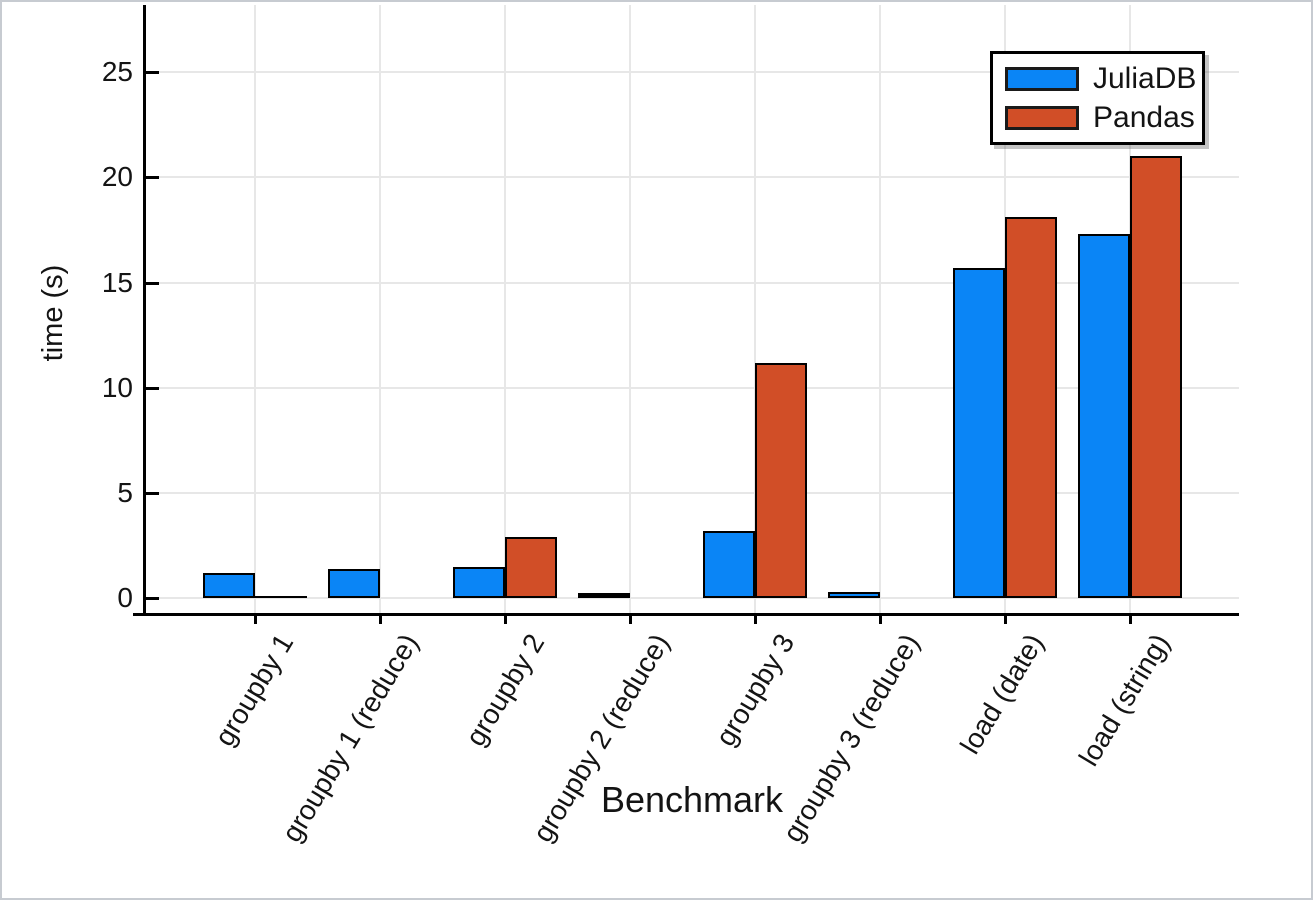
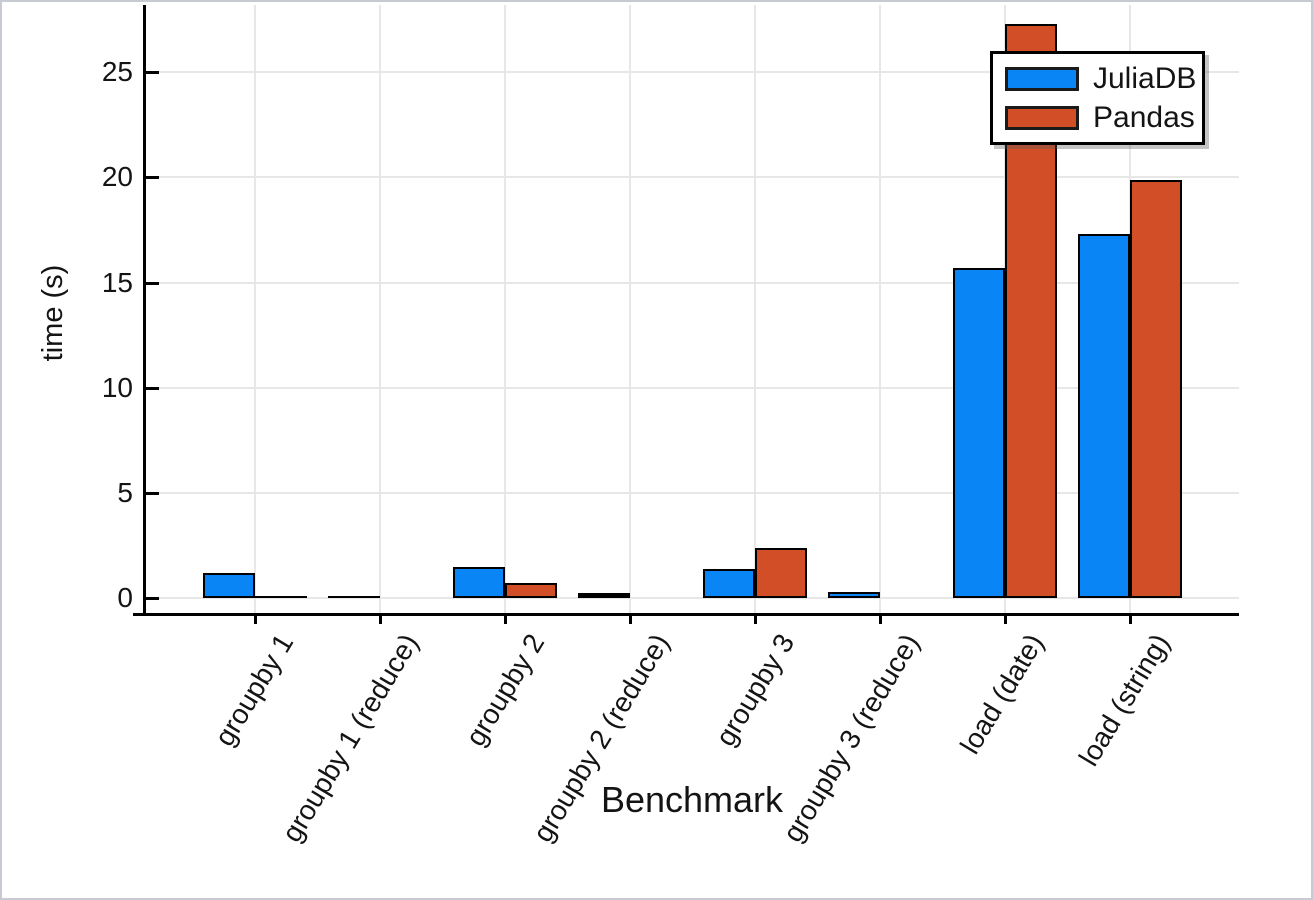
JuliaDB/groupby 1 (reduce): 1.4 -> 0.1
Pandas/groupby 2: 2.9 -> 0.7
JuliaDB/groupby 3: 3.2 -> 1.4
Pandas/groupby 3: 11.2 -> 2.4
Pandas/load (date): 18.1 -> 27.3
Pandas/load (string): 21.0 -> 19.9
